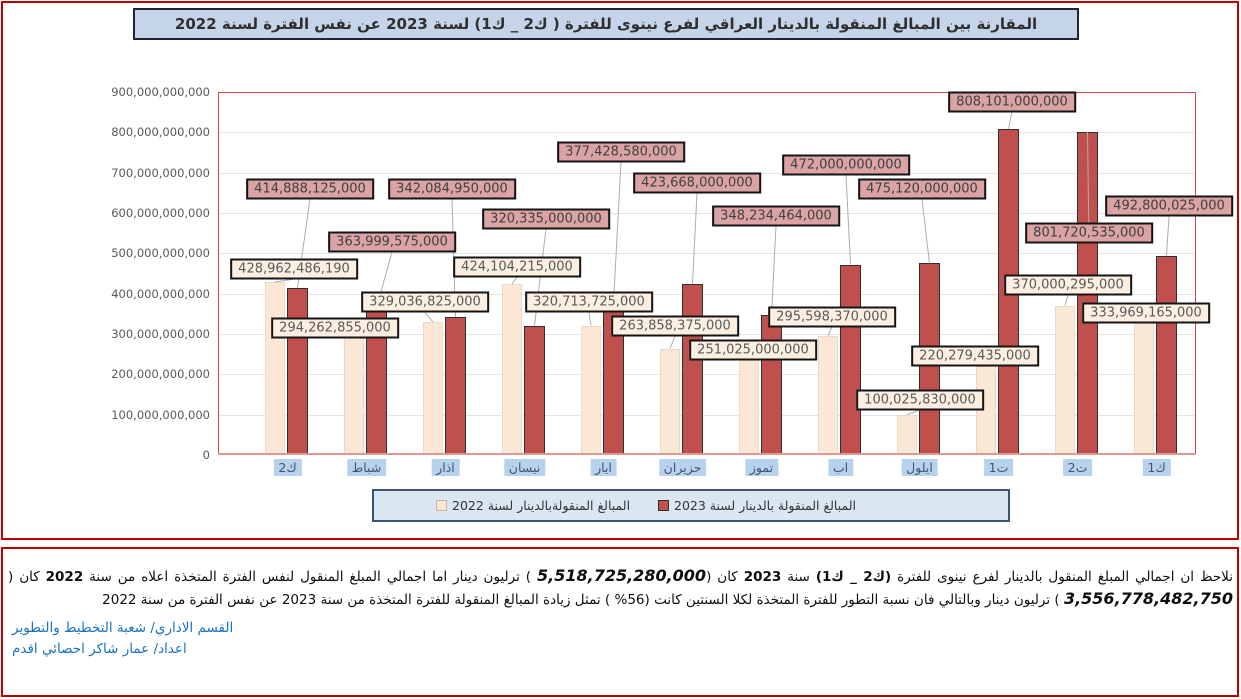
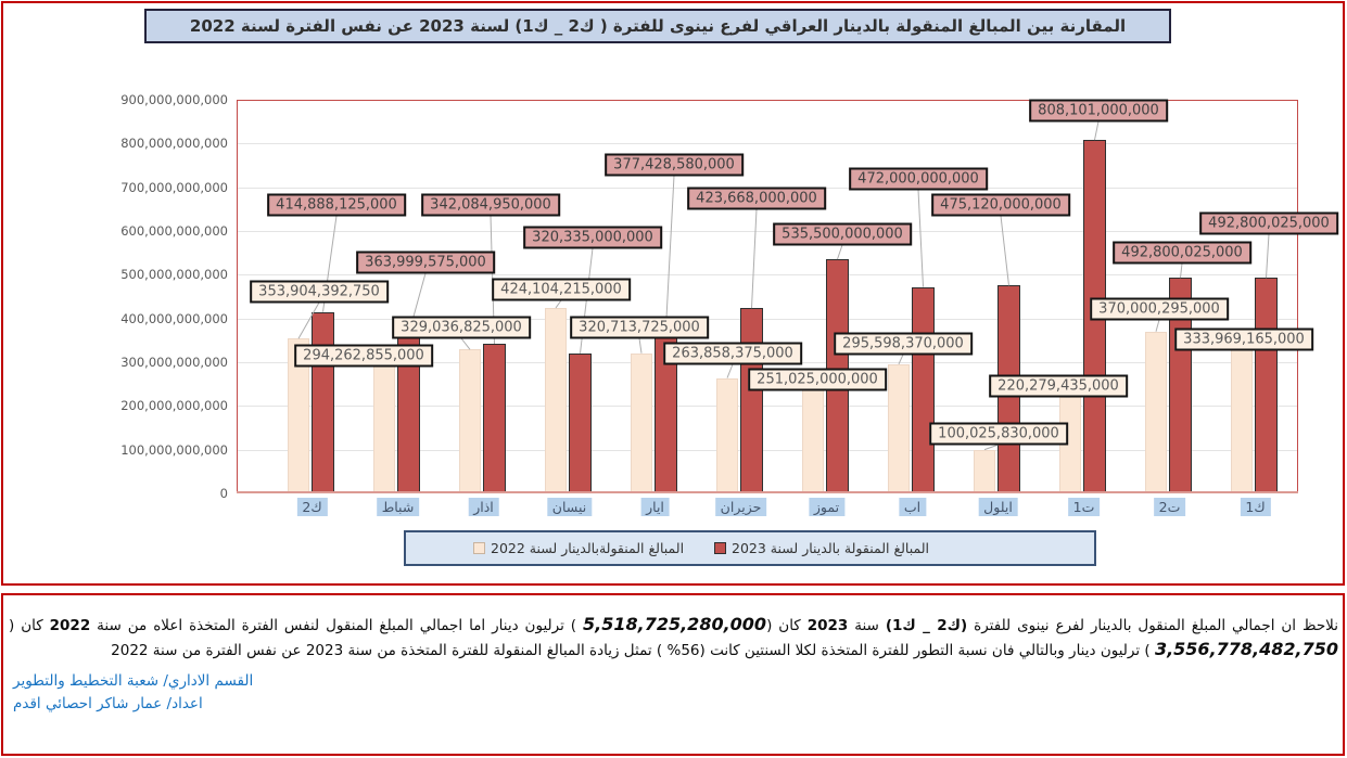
المبالغ المنقولةبالدينار لسنة 2022/ك2: 428,962,486,190 -> 353,904,392,750
المبالغ المنقولة بالدينار لسنة 2023/تموز: 348,234,464,000 -> 535,500,000,000
المبالغ المنقولة بالدينار لسنة 2023/ت2: 801,720,535,000 -> 492,800,025,000
